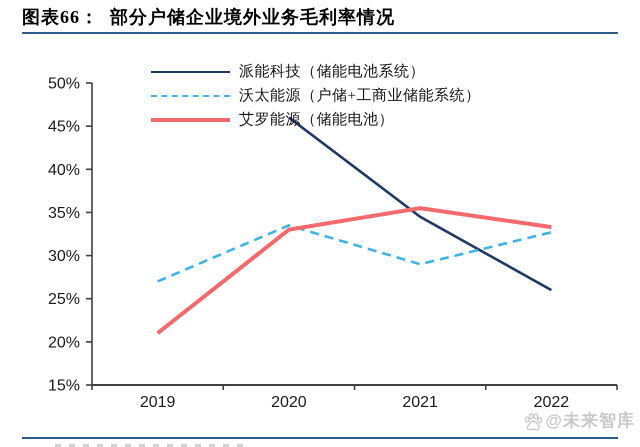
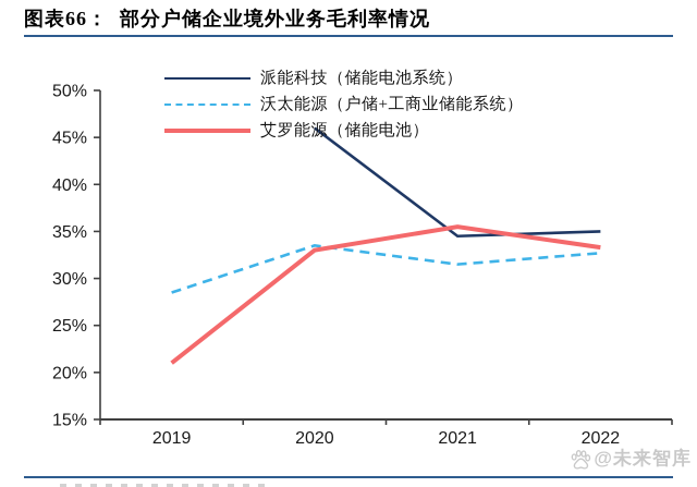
沃太能源（户储+工商业储能系统）/2019: 27% -> 28%
沃太能源（户储+工商业储能系统）/2021: 29% -> 32%
派能科技（储能电池系统）/2022: 26% -> 35%
